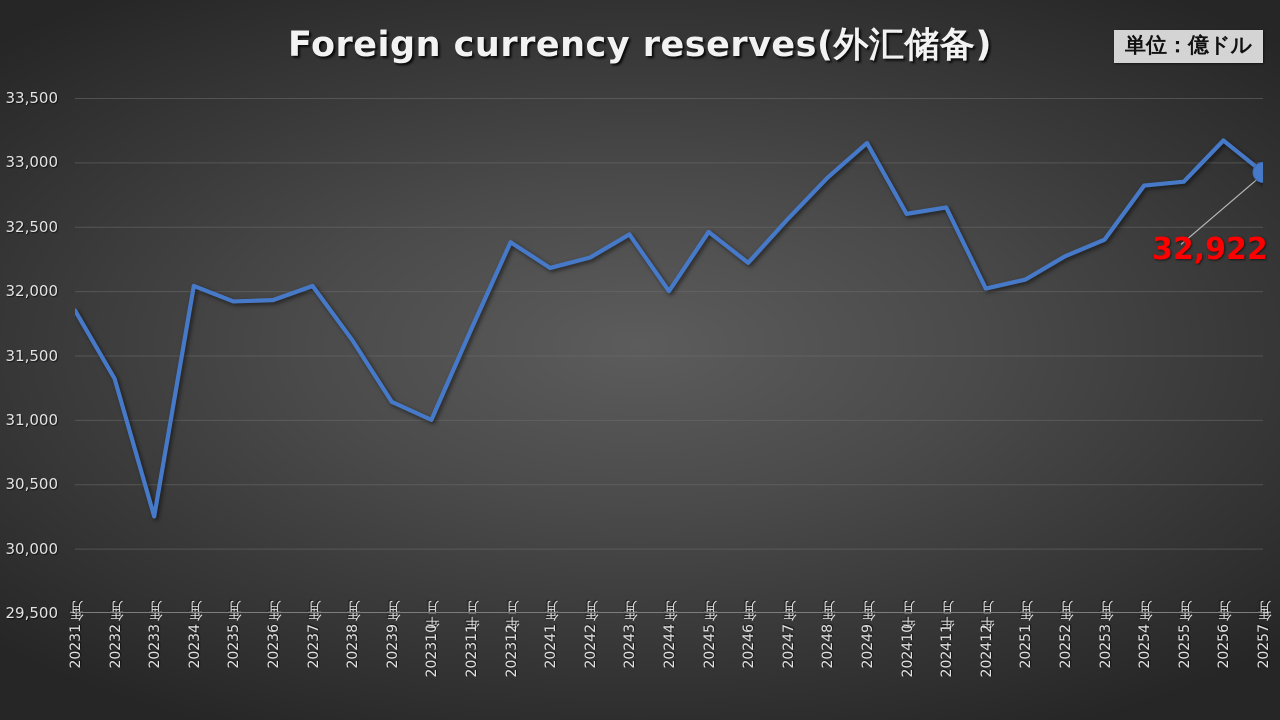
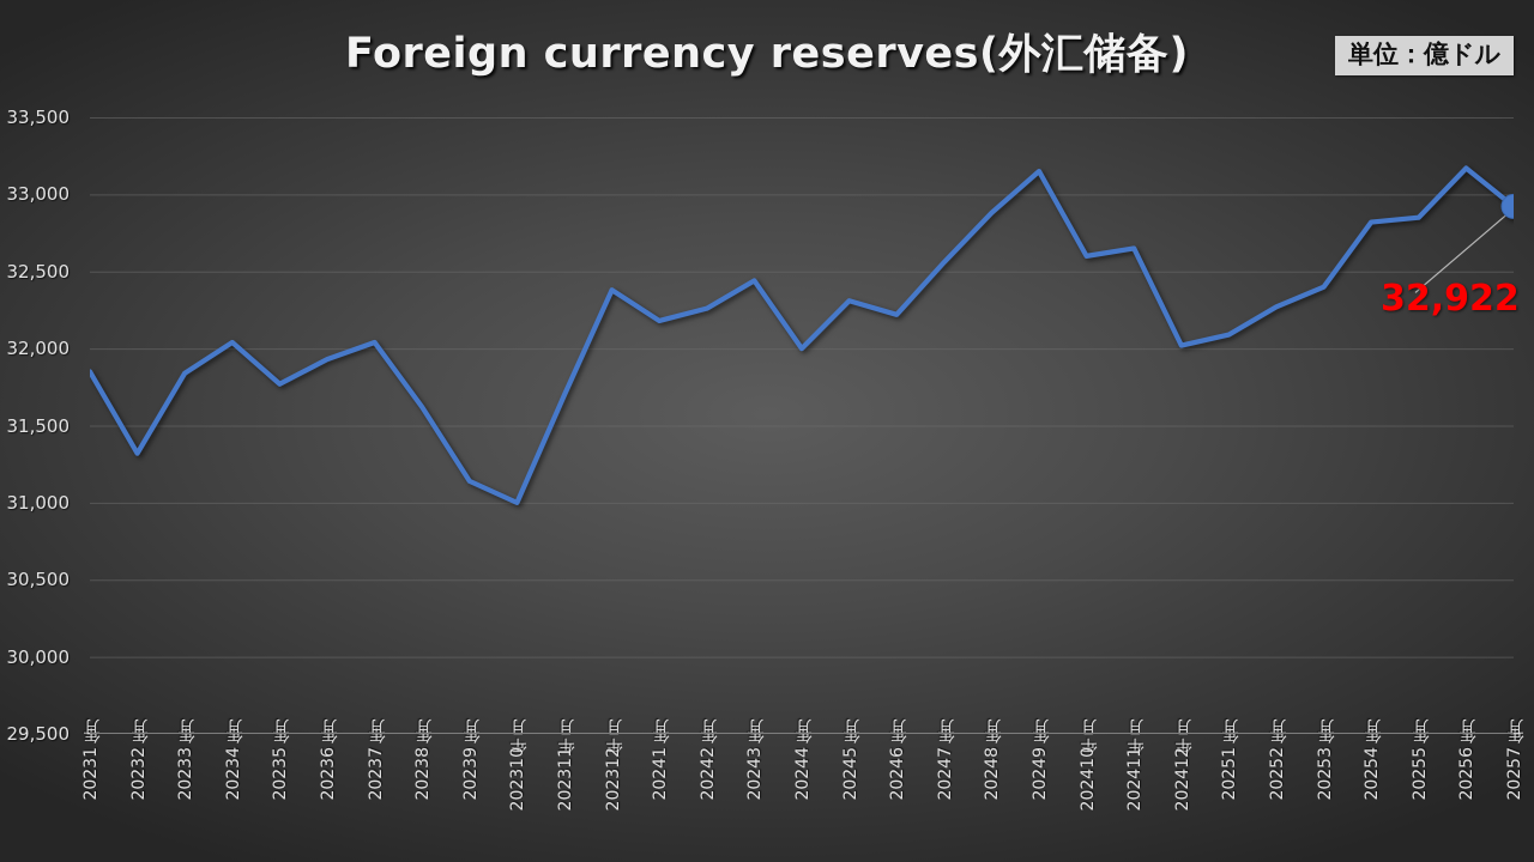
2023年3月: 30250 -> 31840
2023年5月: 31920 -> 31770
2024年5月: 32460 -> 32310
